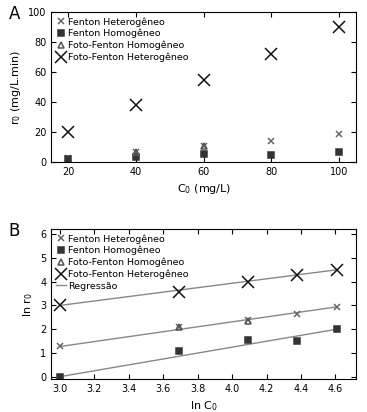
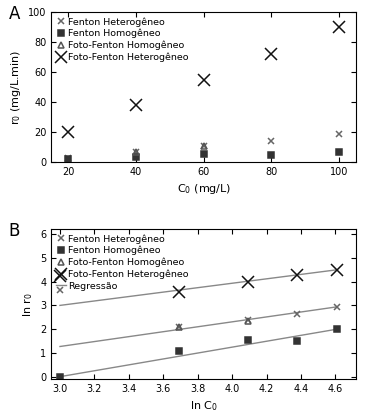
Fenton Heterogêneo/3.0: 1.27 -> 3.65
Foto-Fenton Heterogêneo/3.0: 3.00 -> 4.25
